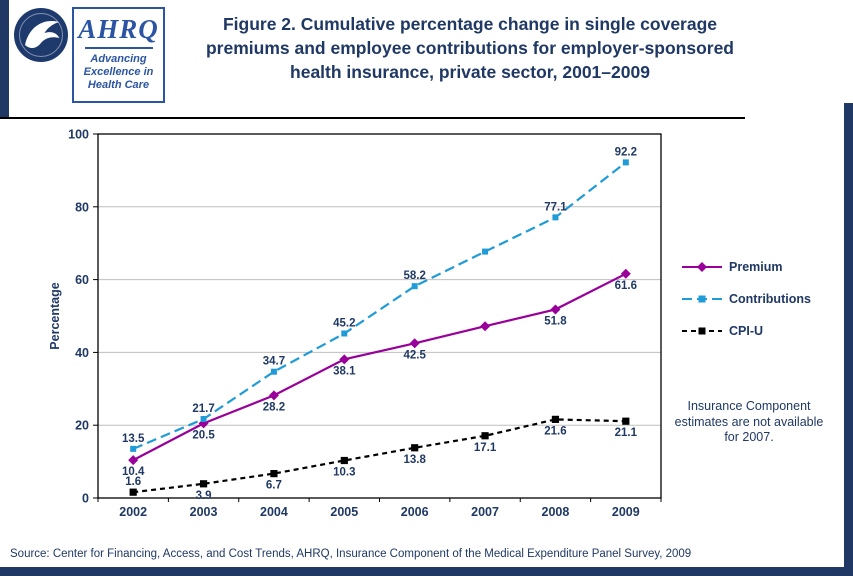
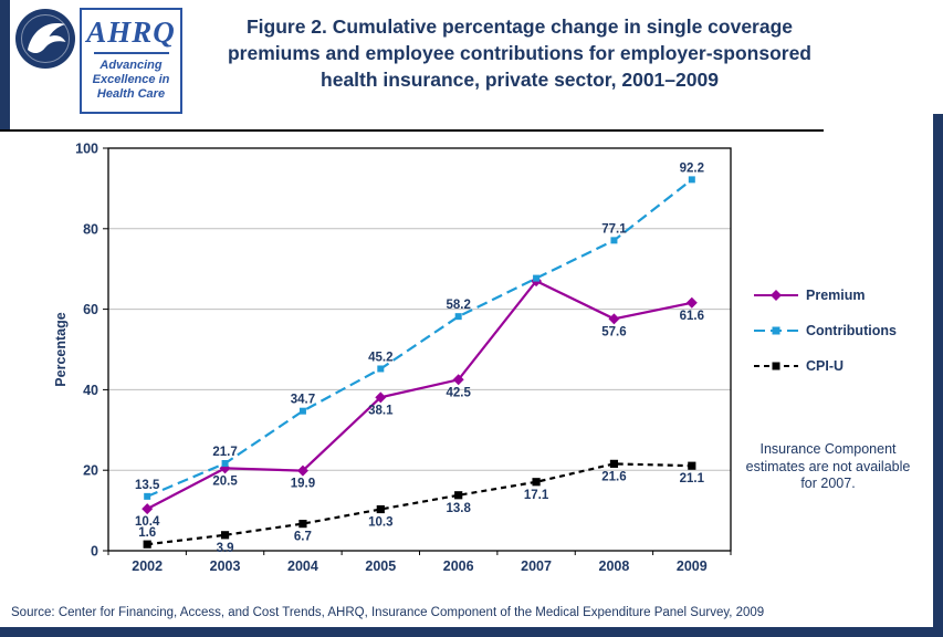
Premium/2004: 28.2 -> 19.9
Premium/2007: 47 -> 67
Premium/2008: 51.8 -> 57.6
